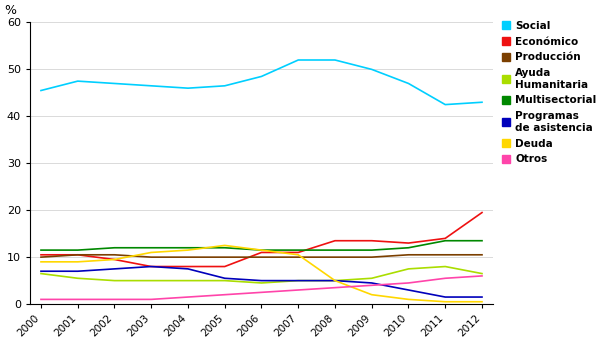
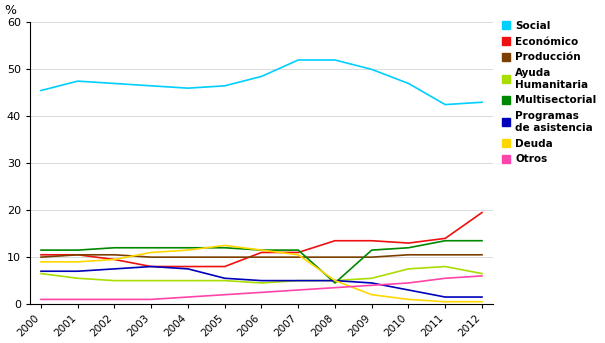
Multisectorial/2008: 11.5 -> 4.5
